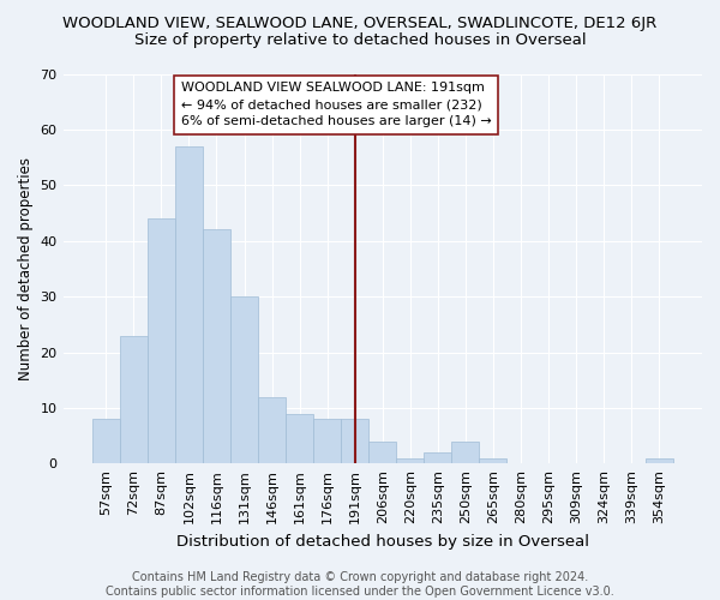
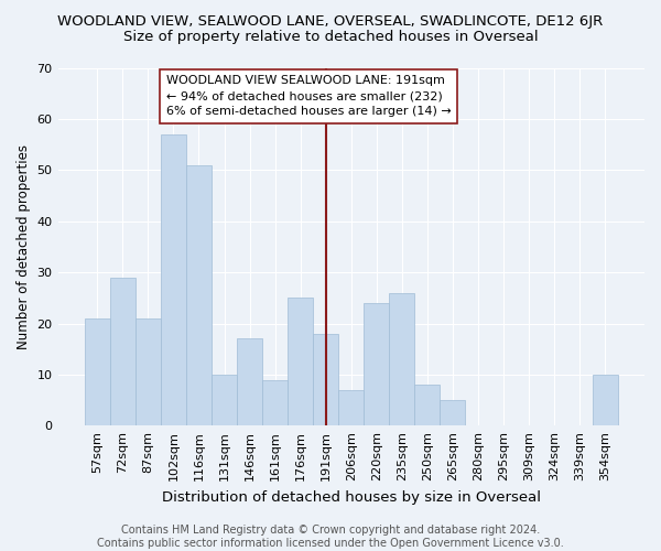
57sqm: 8 -> 21
72sqm: 23 -> 29
87sqm: 44 -> 21
116sqm: 42 -> 51
131sqm: 30 -> 10
146sqm: 12 -> 17
176sqm: 8 -> 25
191sqm: 8 -> 18
206sqm: 4 -> 7
220sqm: 1 -> 24
235sqm: 2 -> 26
250sqm: 4 -> 8
265sqm: 1 -> 5
354sqm: 1 -> 10
